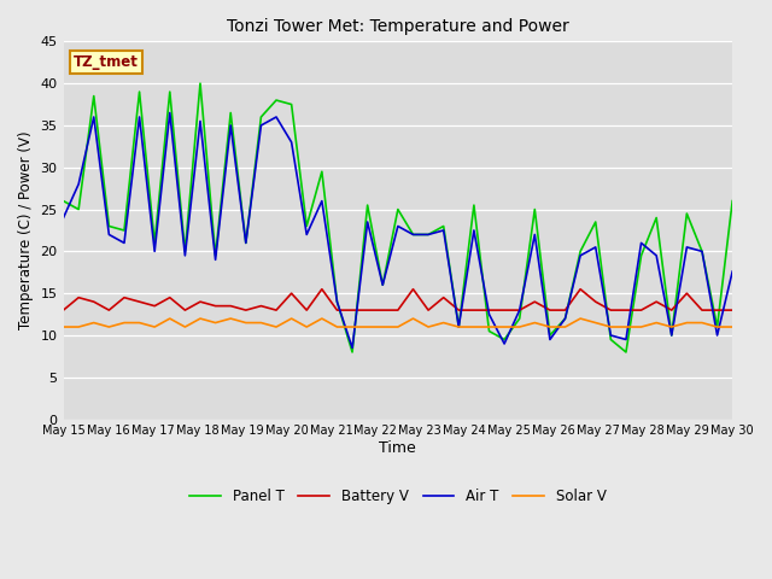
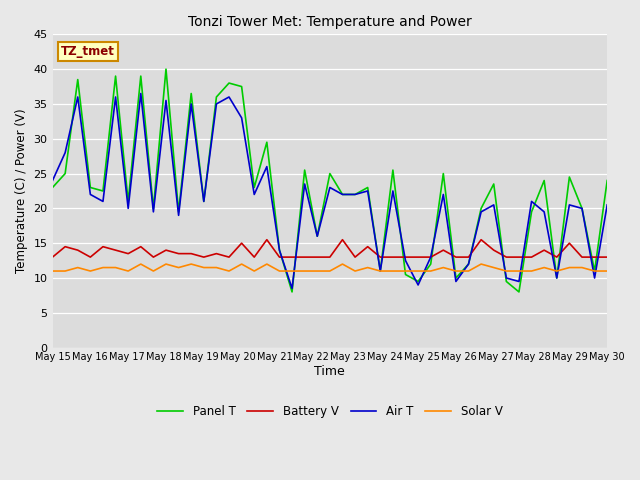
Panel T/May 15: 26.0 -> 23.0
Panel T/May 30: 26.0 -> 24.0
Air T/May 30: 17.6 -> 20.5
